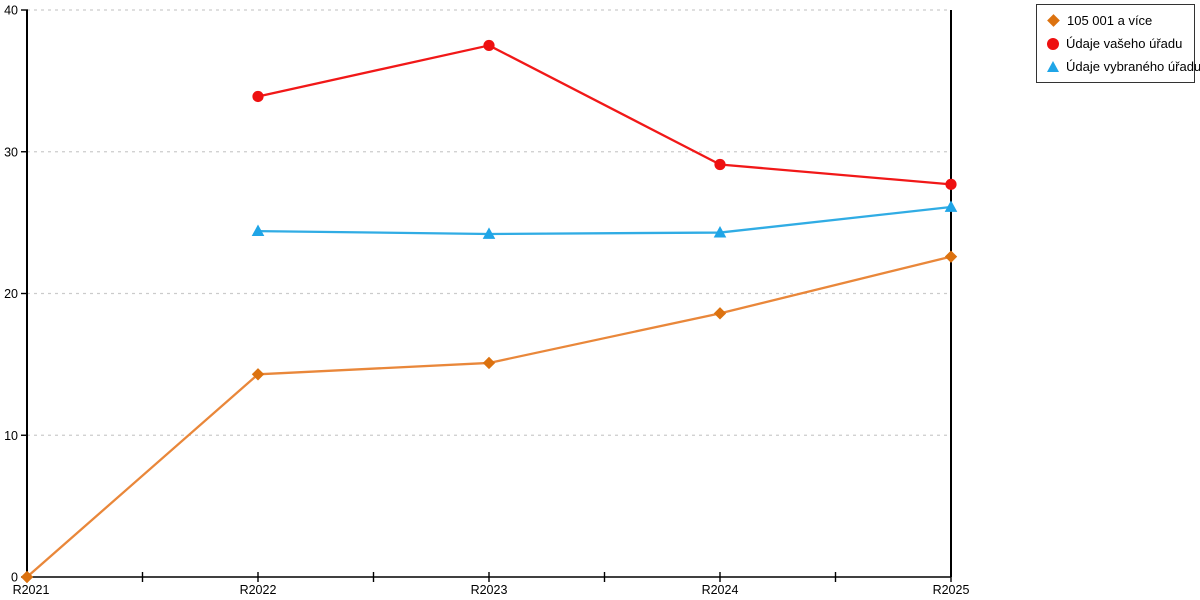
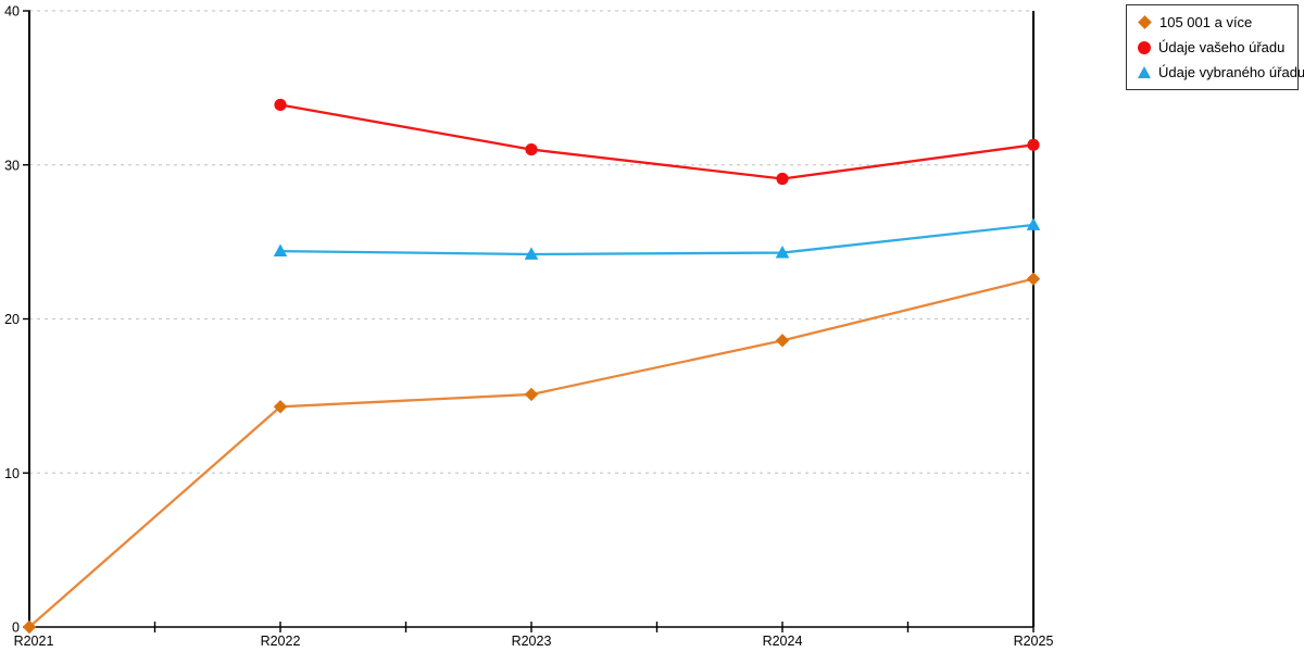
Údaje vašeho úřadu/R2023: 37.5 -> 31.0
Údaje vašeho úřadu/R2025: 27.7 -> 31.3
